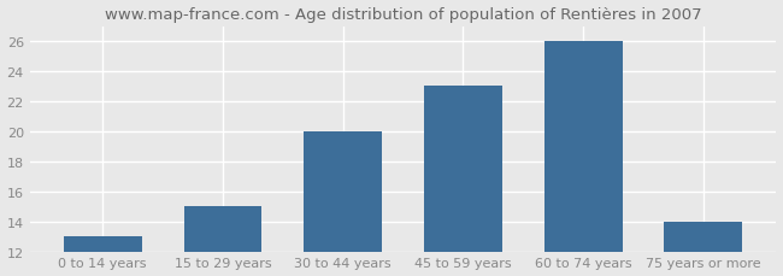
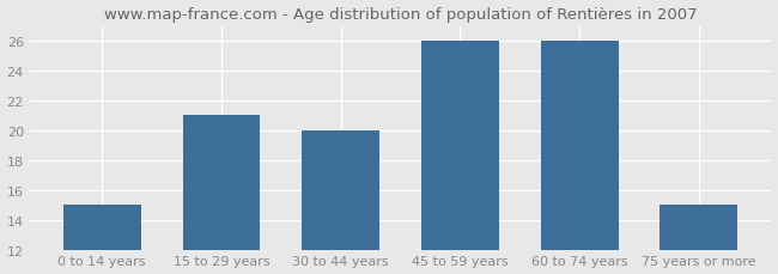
0 to 14 years: 13 -> 15
15 to 29 years: 15 -> 21
45 to 59 years: 23 -> 26
75 years or more: 14 -> 15
